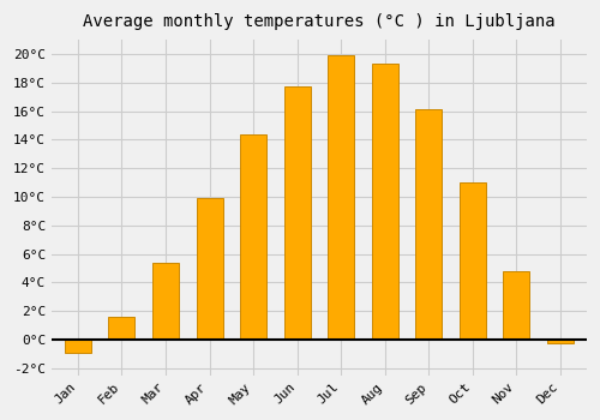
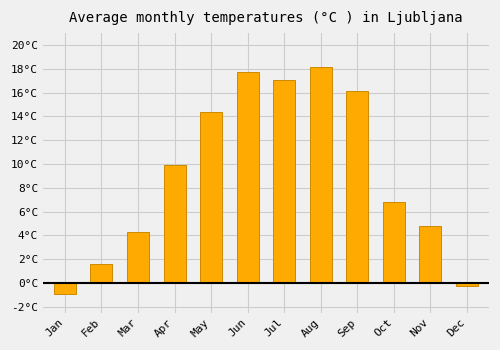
Mar: 5.4°C -> 4.3°C
Jul: 19.9°C -> 17.1°C
Aug: 19.3°C -> 18.2°C
Oct: 11.0°C -> 6.8°C
